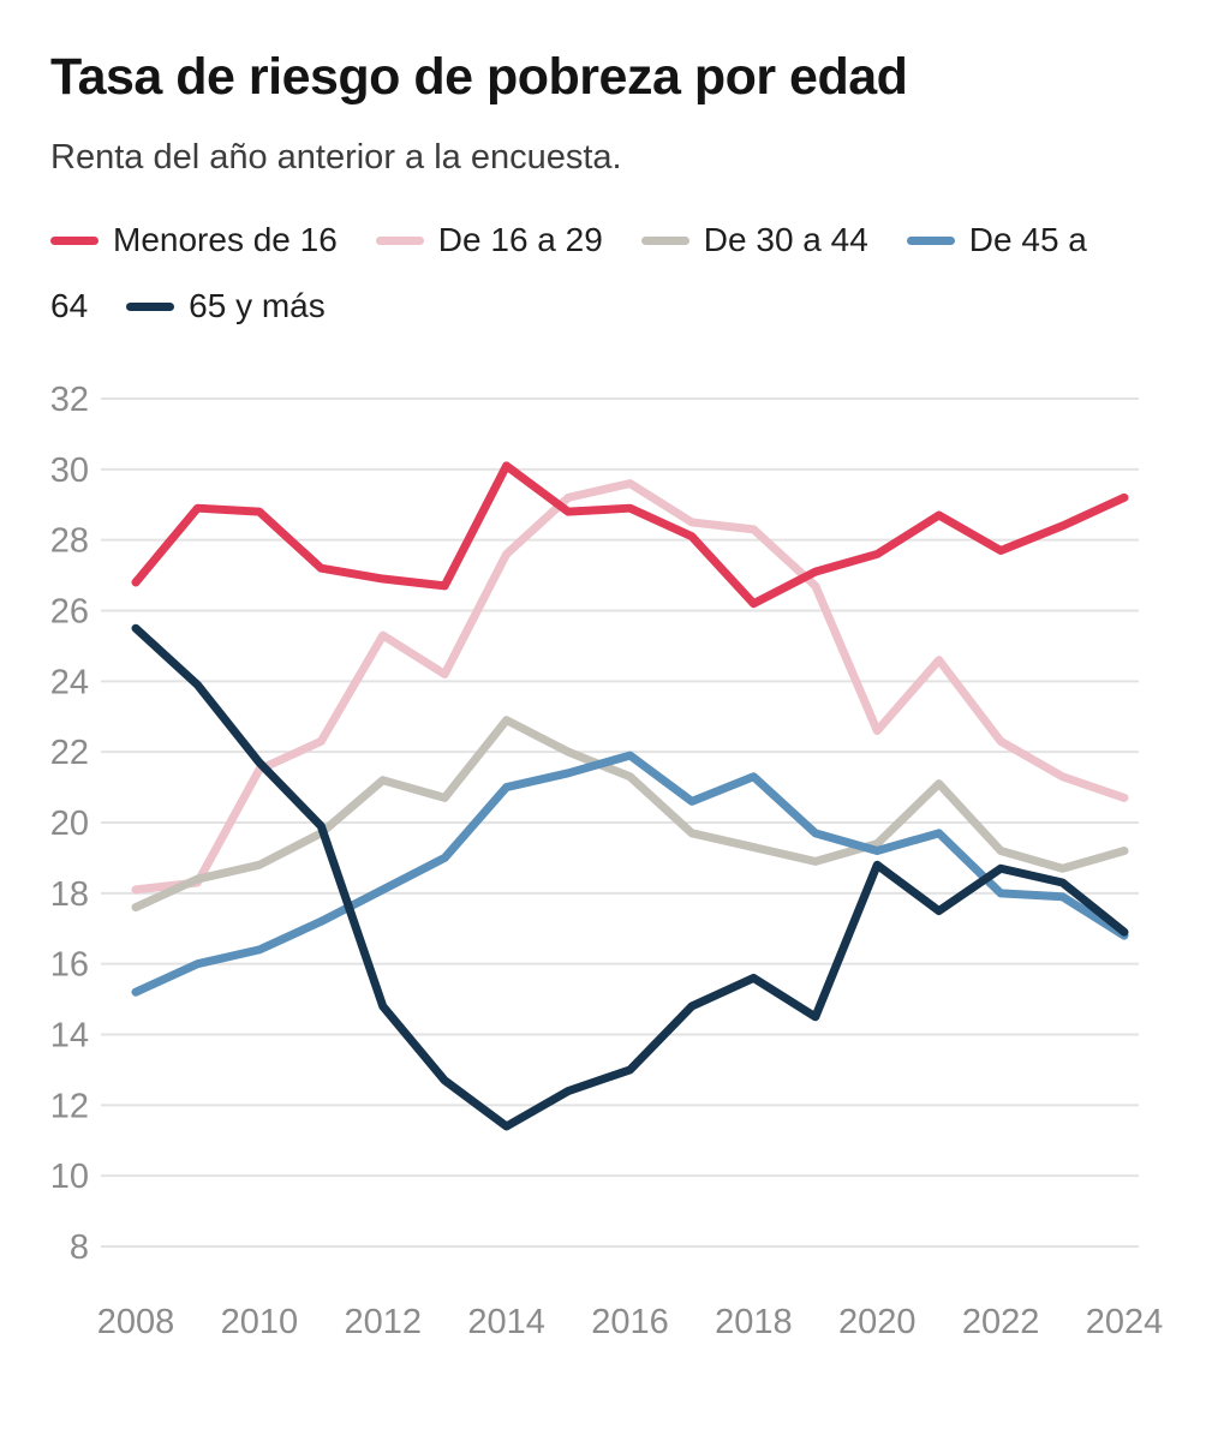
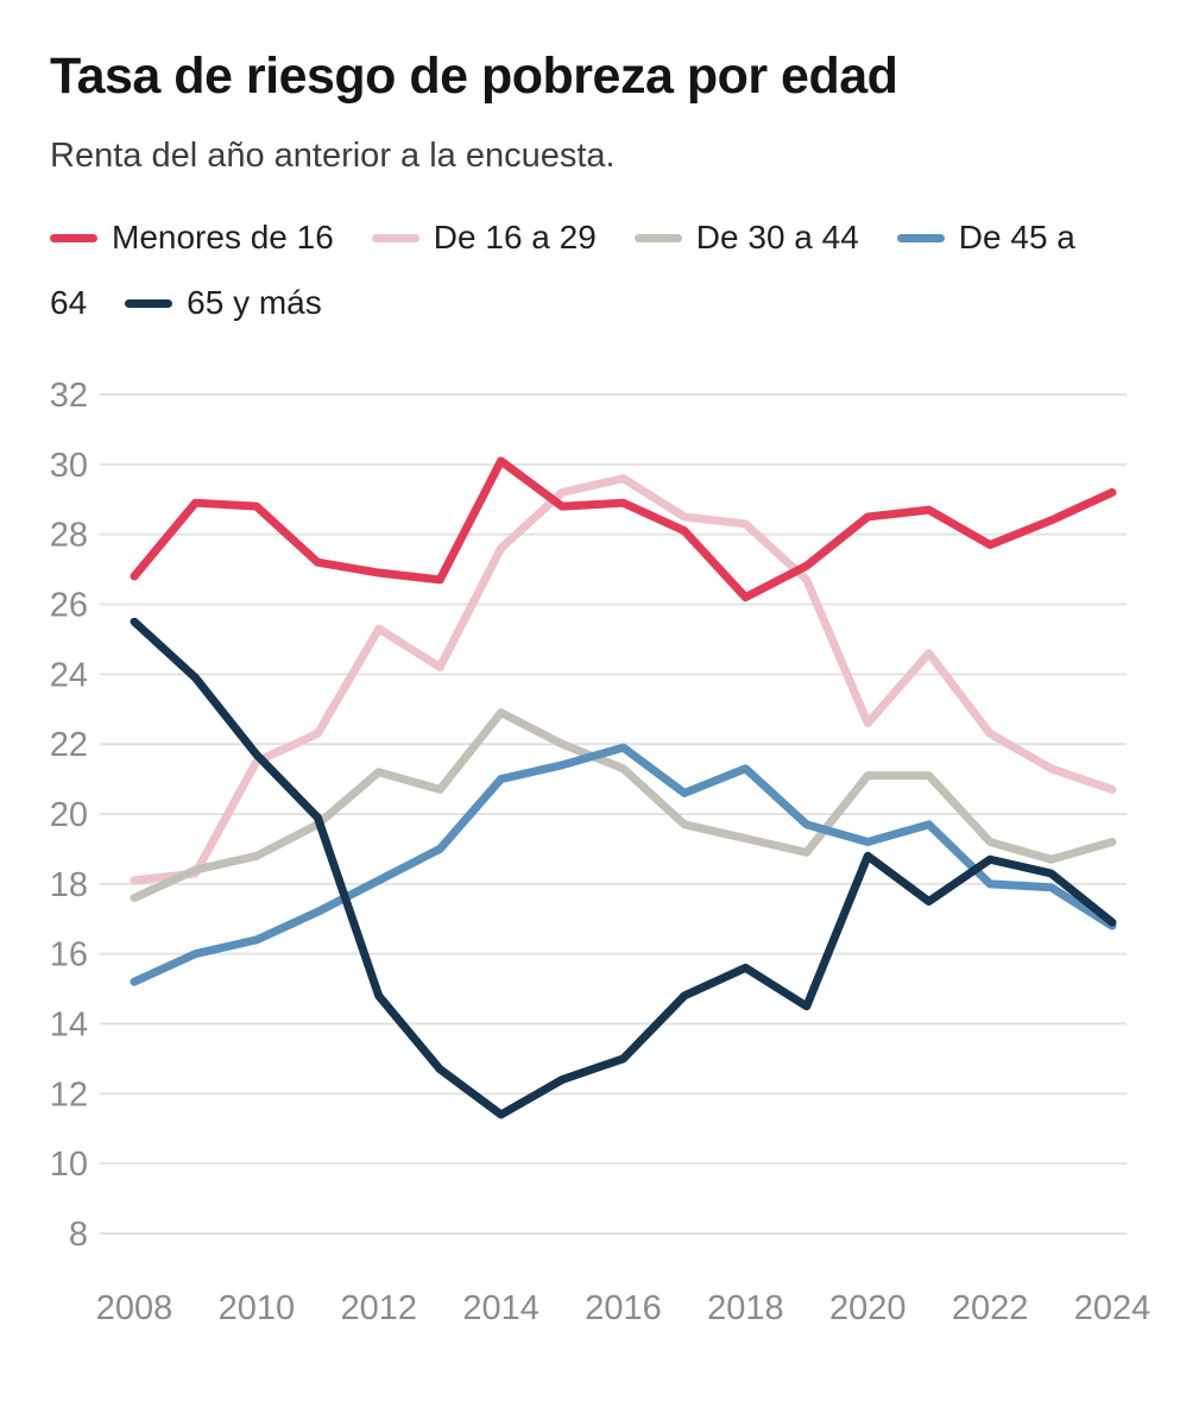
Menores de 16/2020: 27.6 -> 28.5
De 30 a 44/2020: 19.4 -> 21.1
